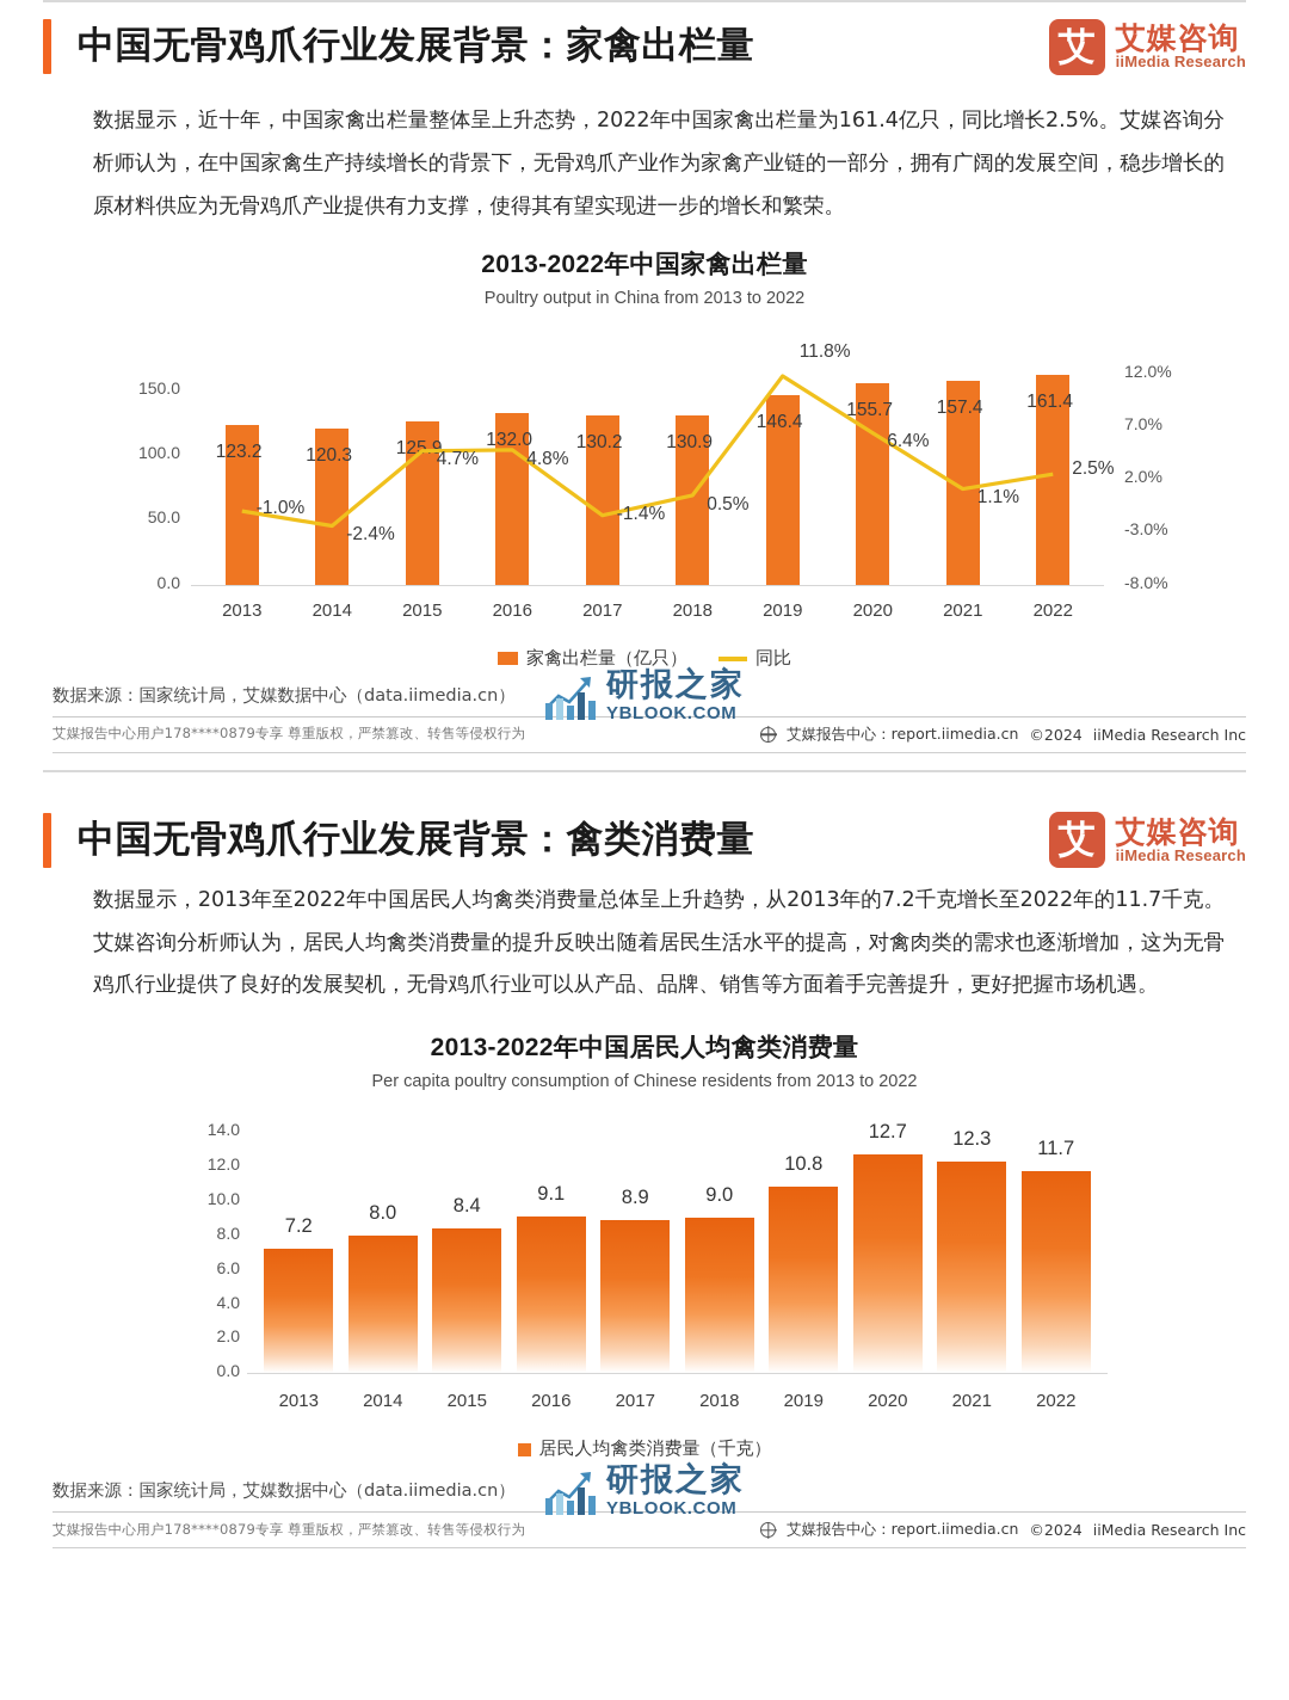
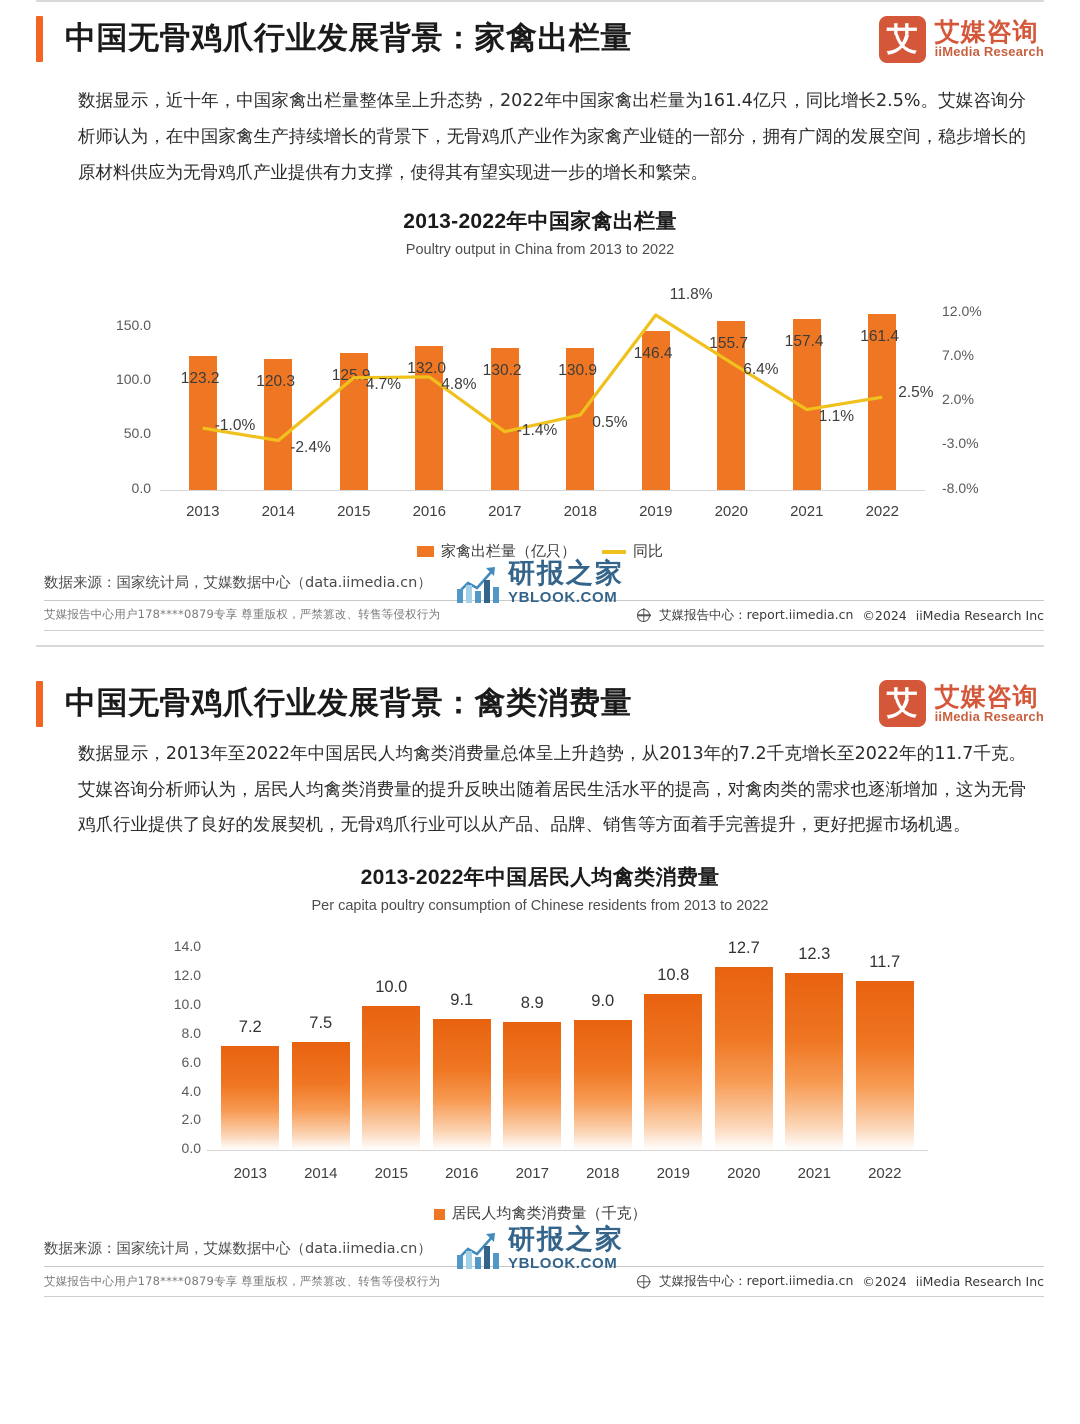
2013-2022年中国居民人均禽类消费量/2014: 8.0 -> 7.5
2013-2022年中国居民人均禽类消费量/2015: 8.4 -> 10.0
